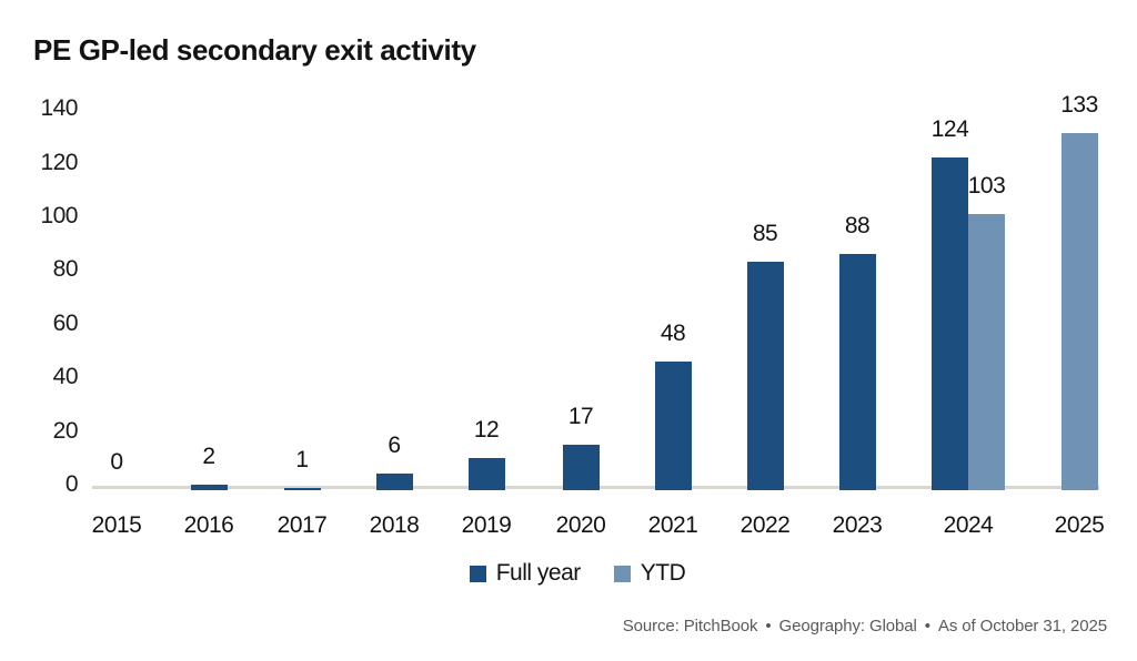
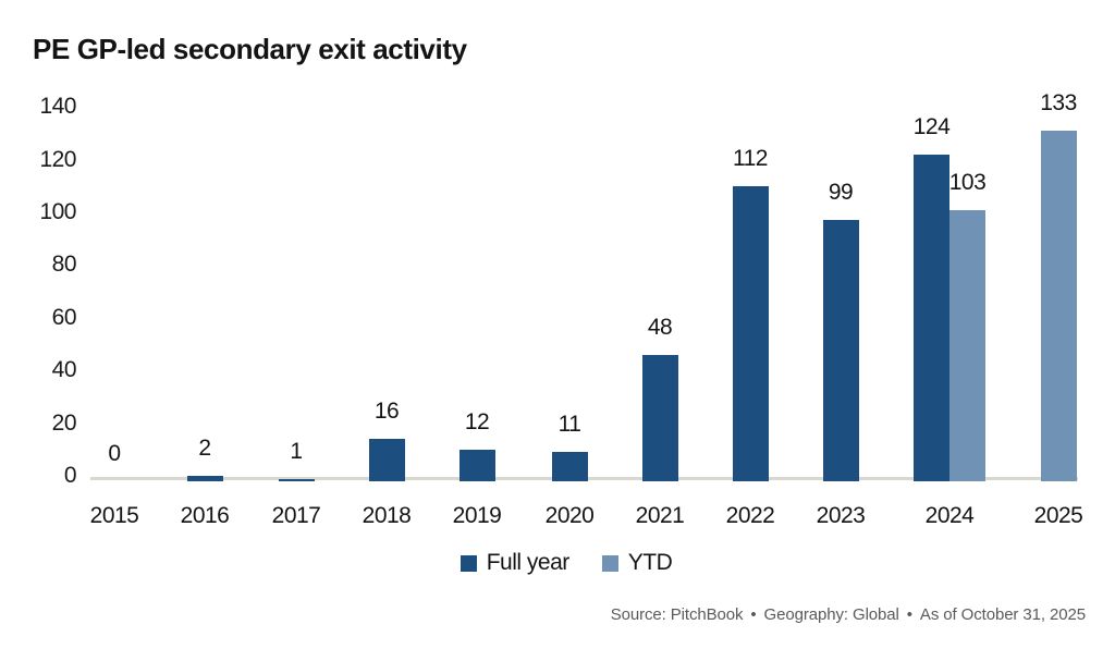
Full year/2018: 6 -> 16
Full year/2020: 17 -> 11
Full year/2022: 85 -> 112
Full year/2023: 88 -> 99
